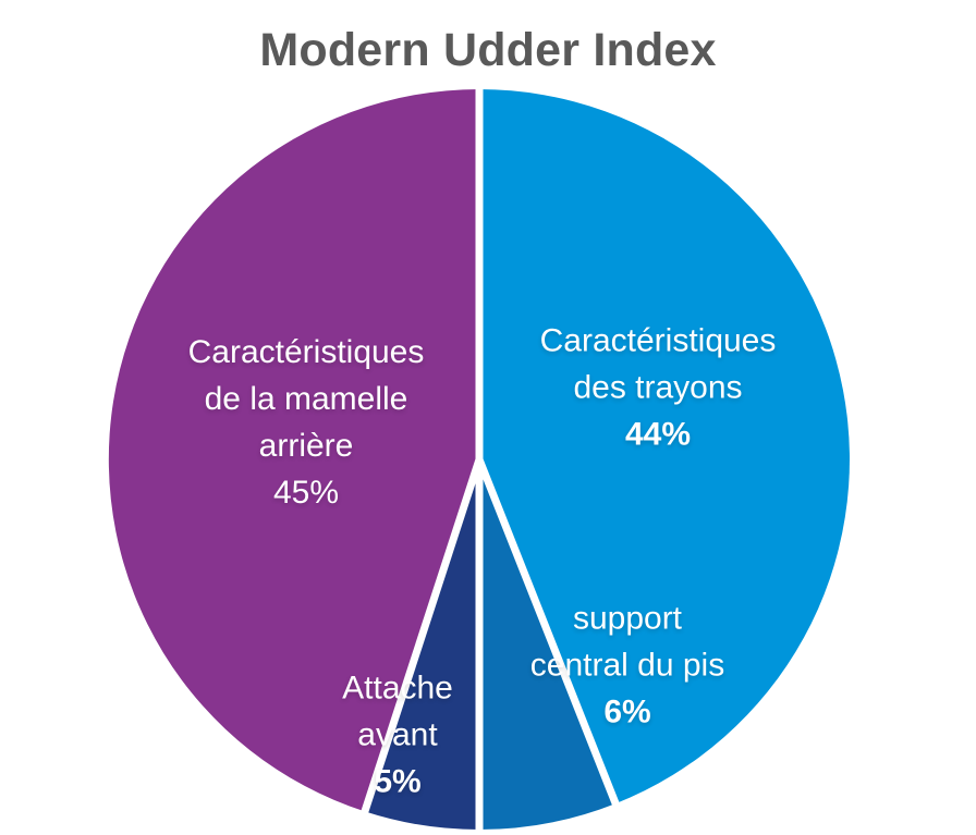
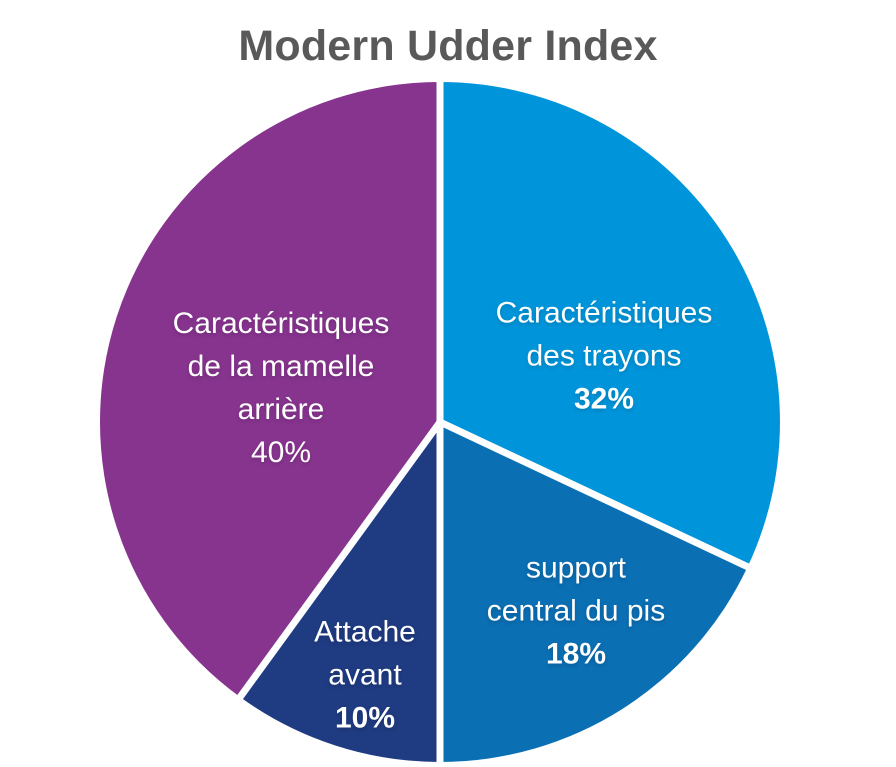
Caractéristiques des trayons: 44% -> 32%
support central du pis: 6% -> 18%
Attache avant: 5% -> 10%
Caractéristiques de la mamelle arrière: 45% -> 40%
